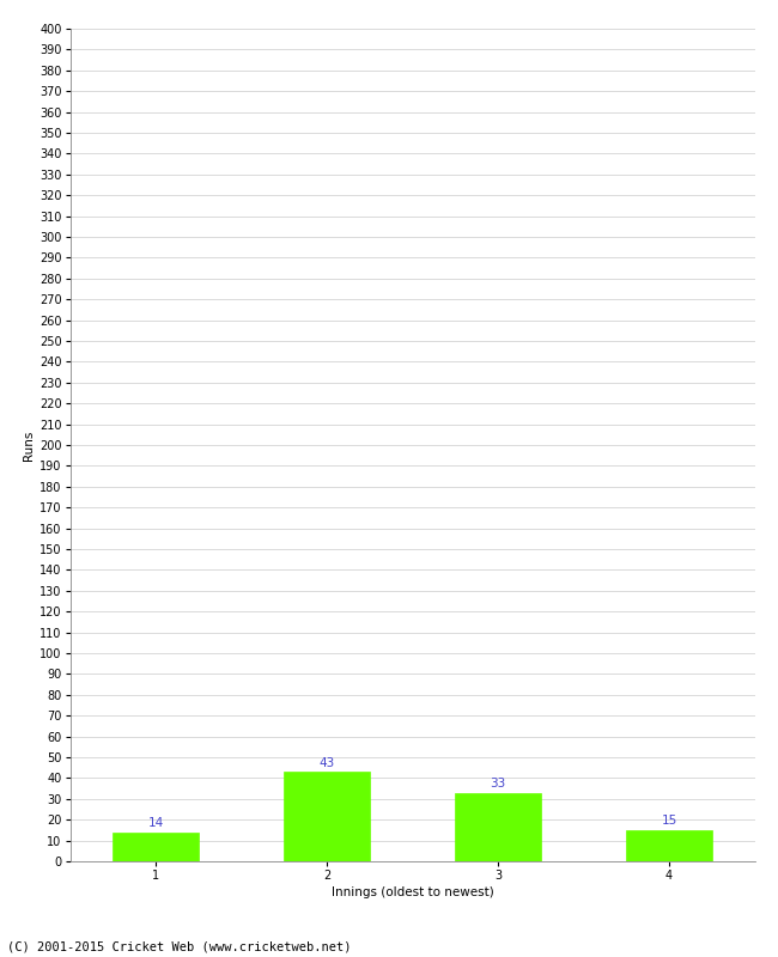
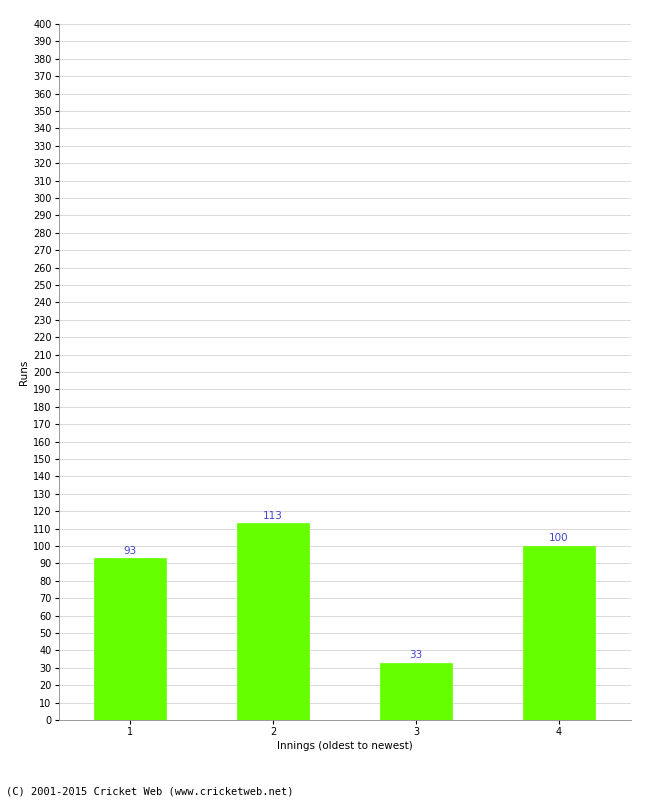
1: 14 -> 93
2: 43 -> 113
4: 15 -> 100
